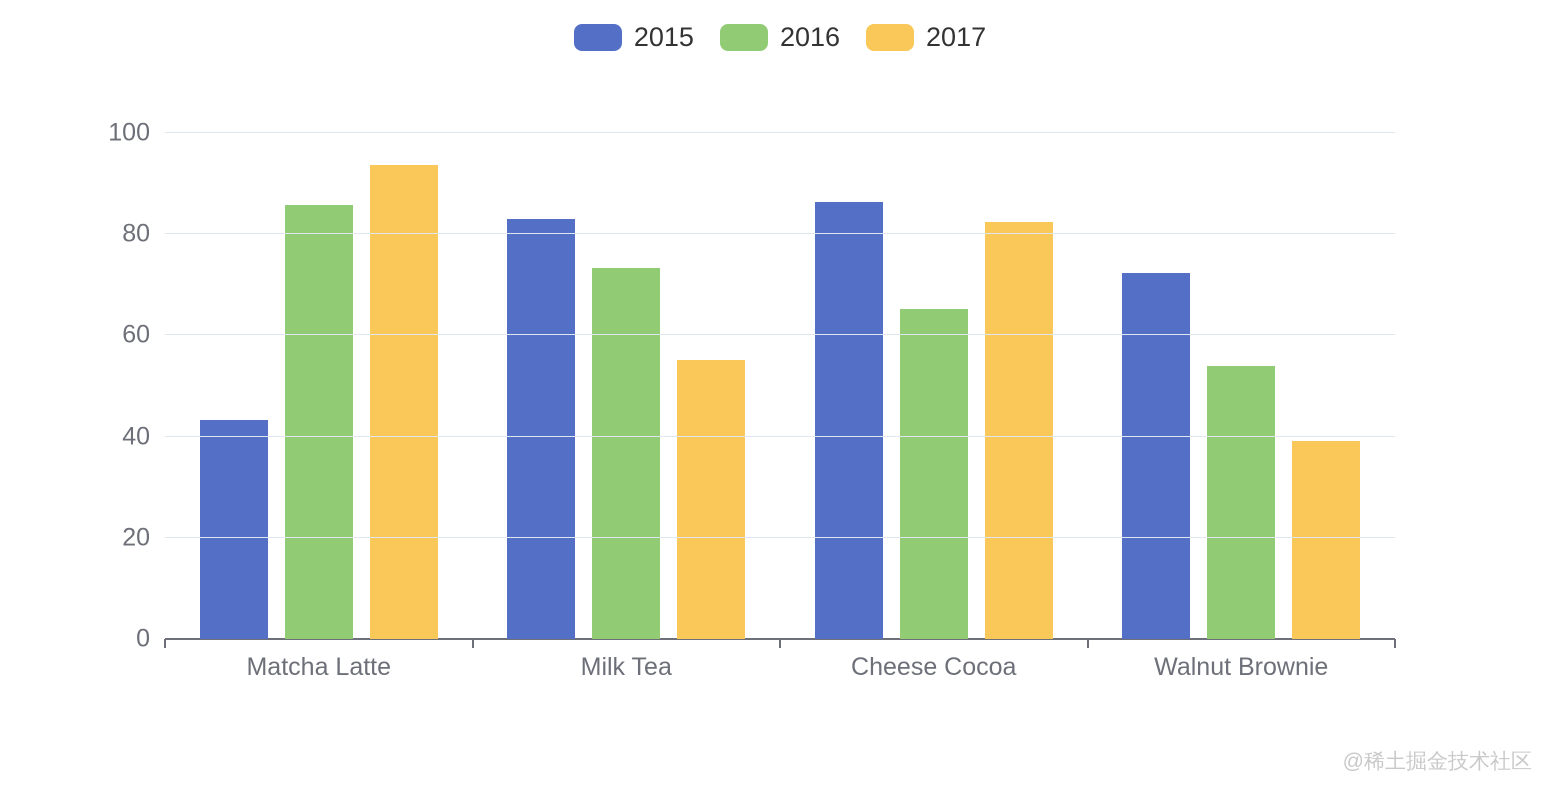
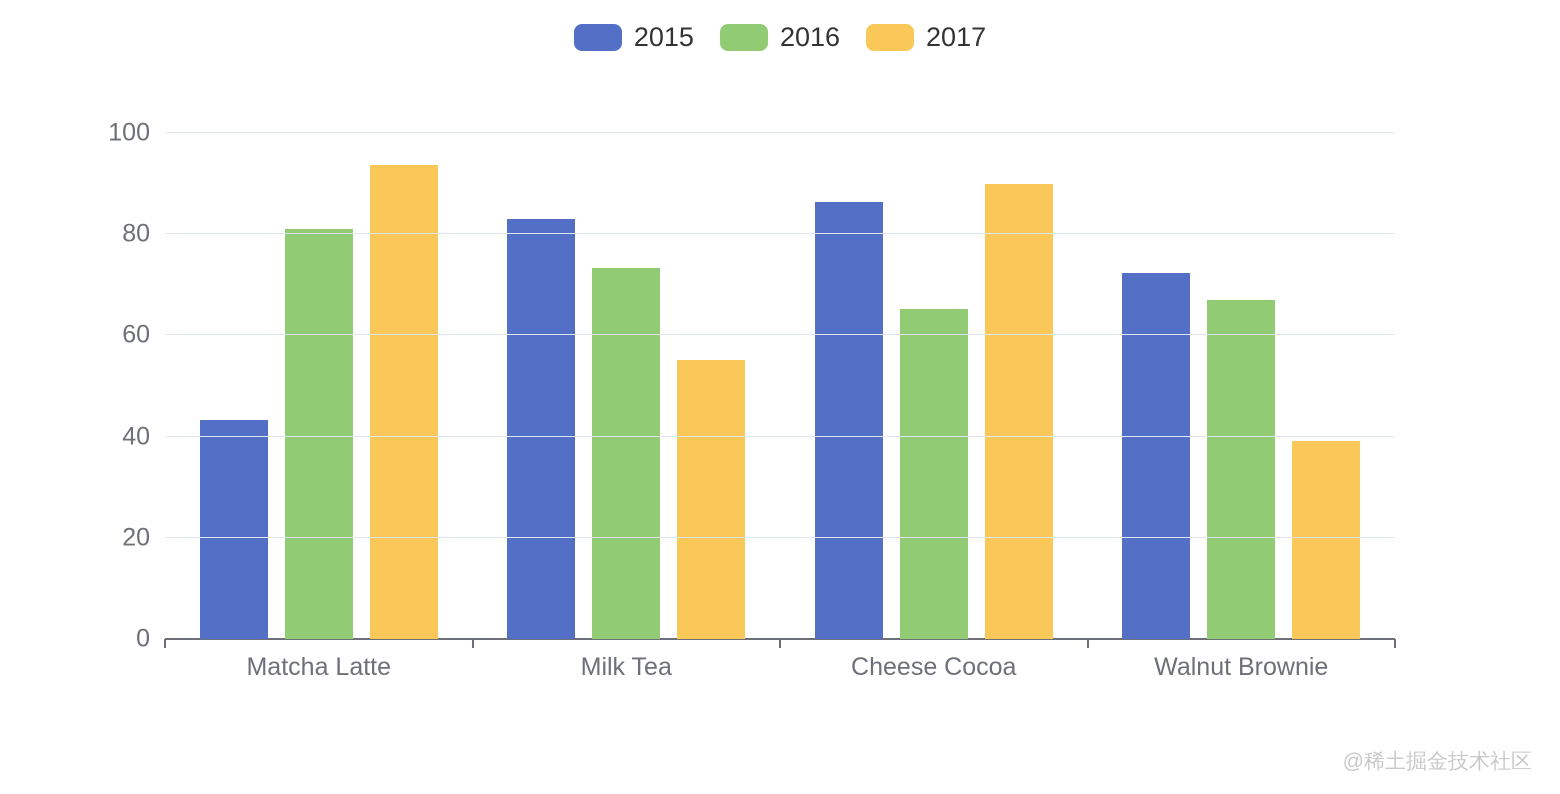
2016/Matcha Latte: 86 -> 81
2017/Cheese Cocoa: 82 -> 90
2016/Walnut Brownie: 54 -> 67
